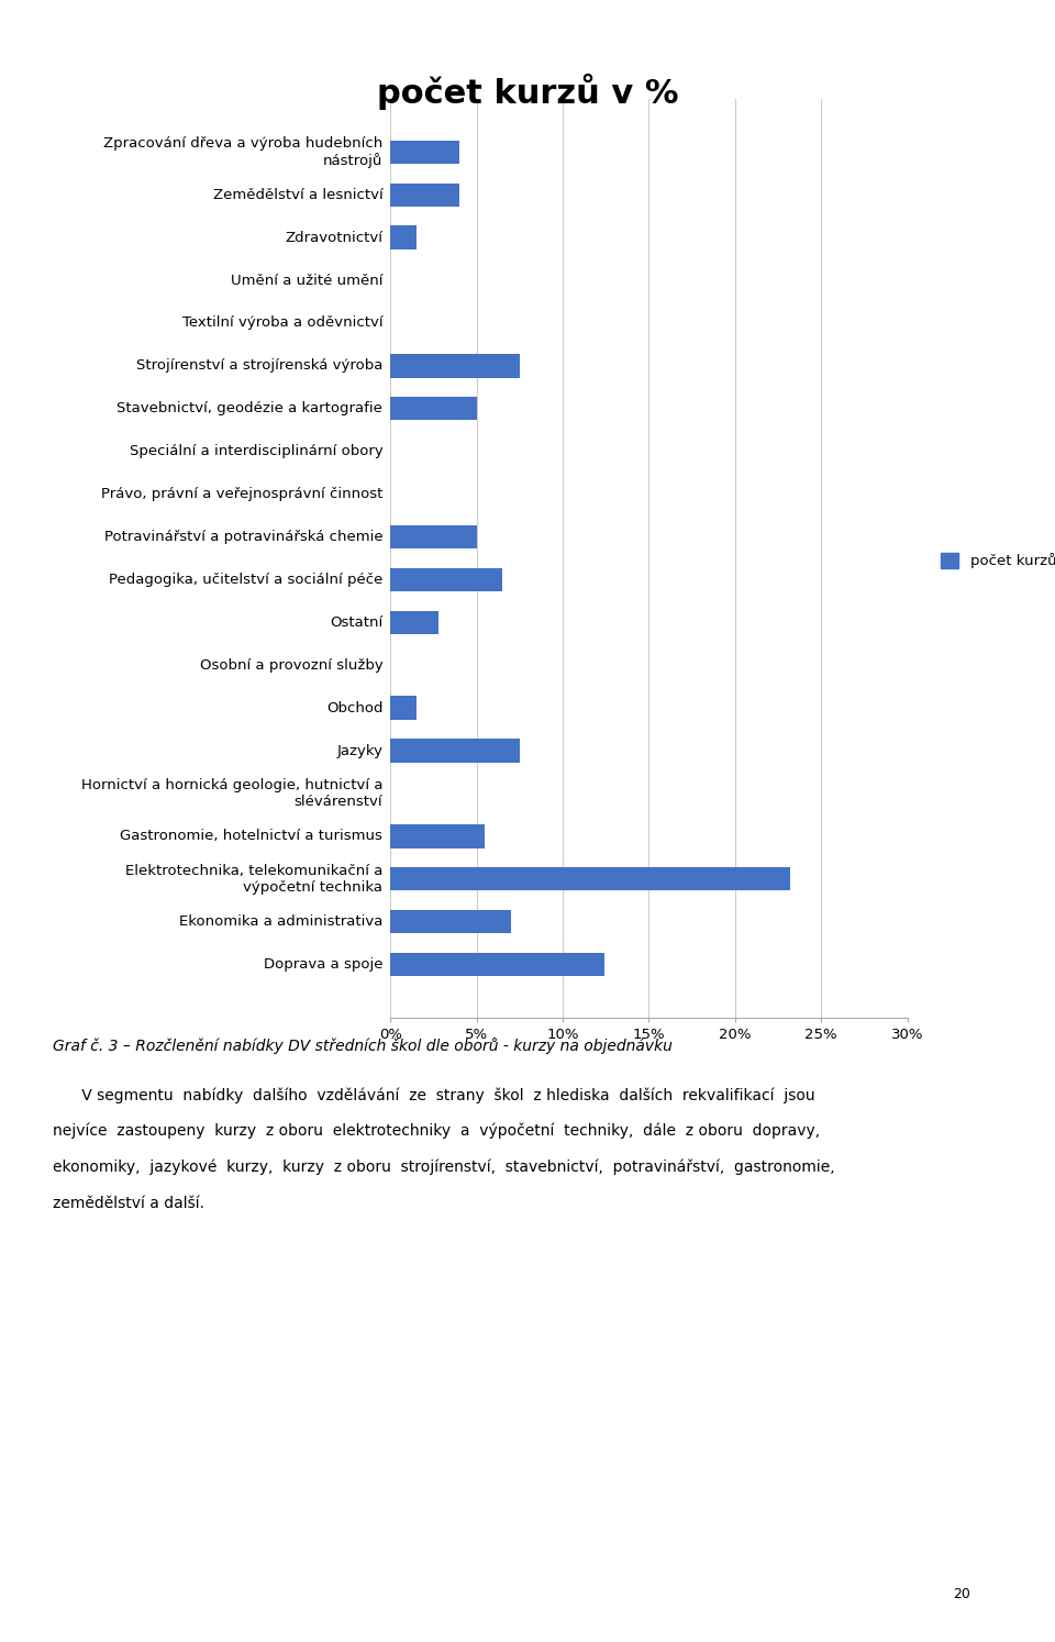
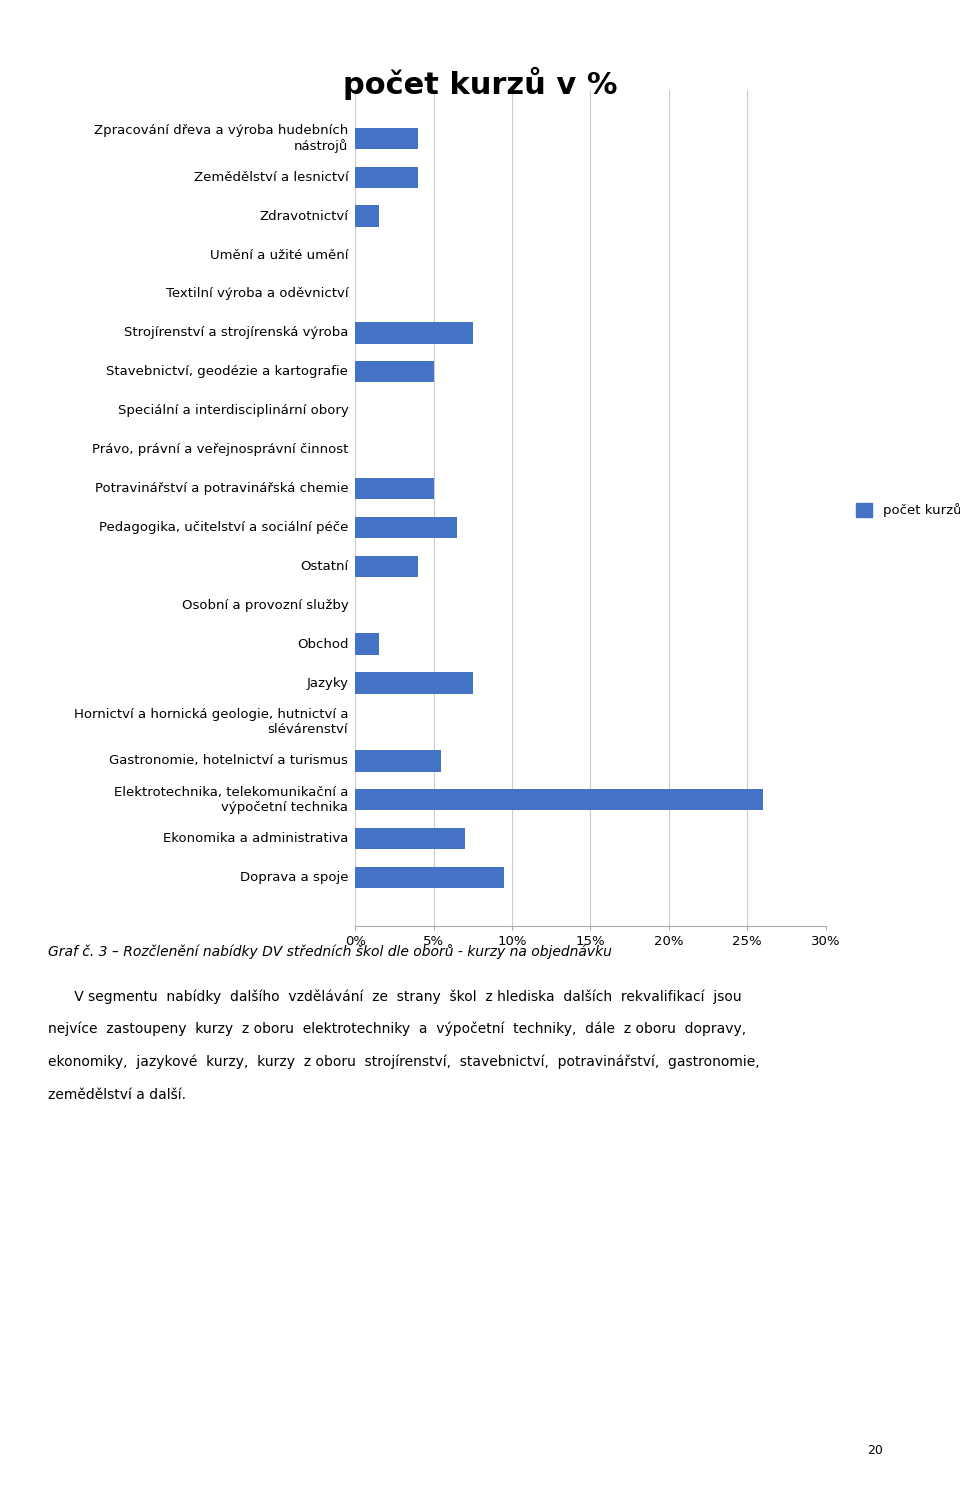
Ostatní: 2.8% -> 4.0%
Elektrotechnika, telekomunikační a výpočetní technika: 23.2% -> 26.0%
Doprava a spoje: 12.4% -> 9.5%
